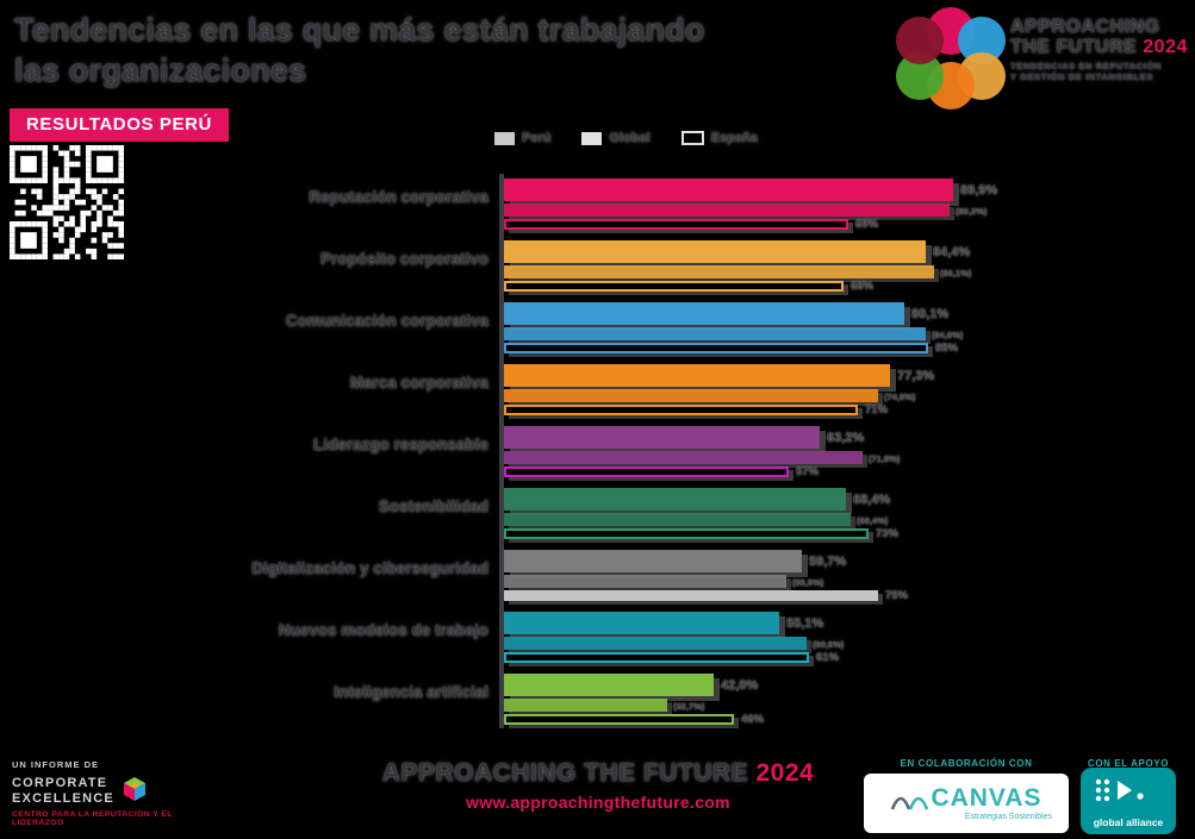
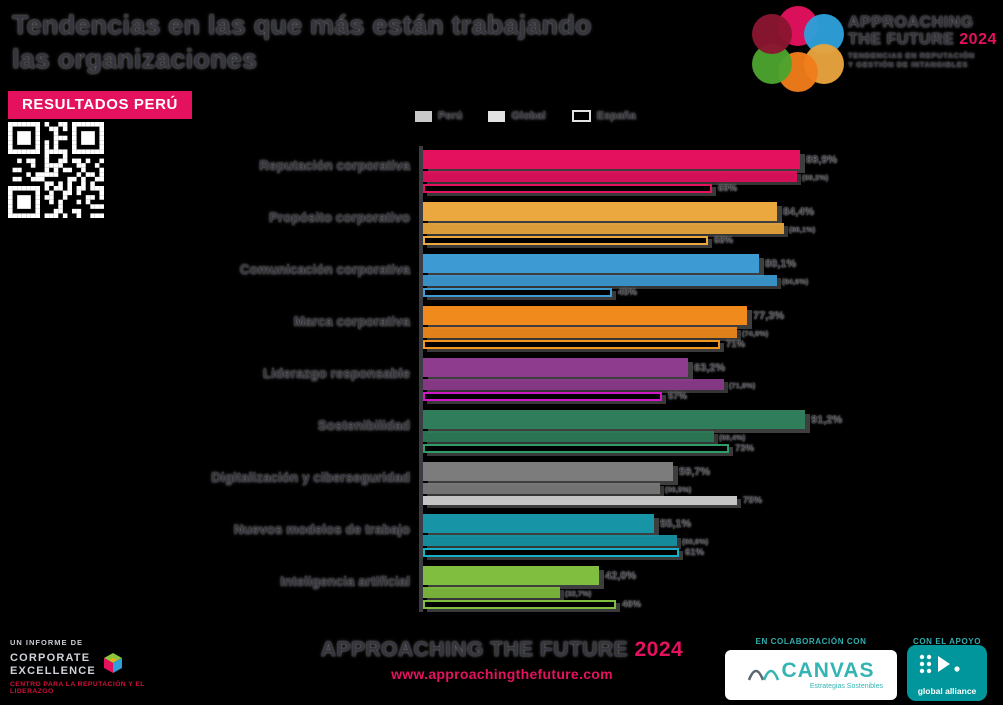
España/Comunicación corporativa: 85% -> 45%
Perú/Sostenibilidad: 68,4% -> 91,2%
